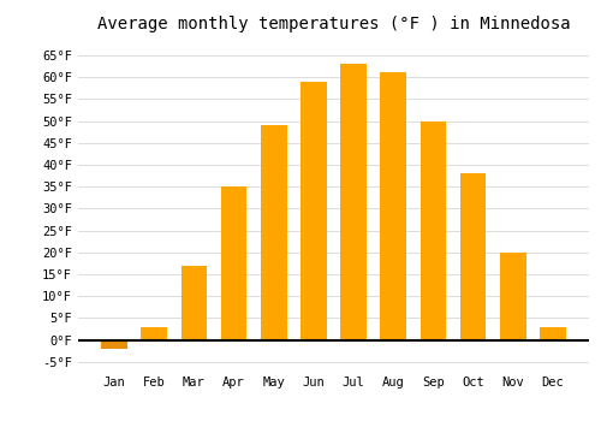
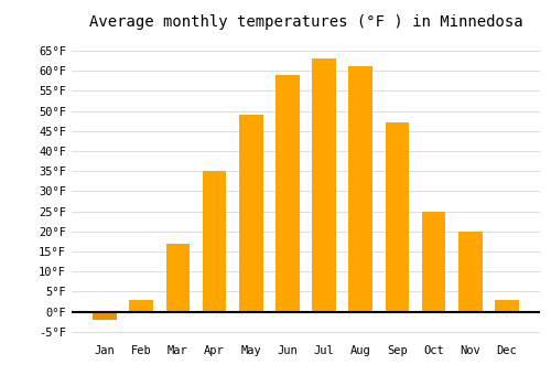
Sep: 50°F -> 47°F
Oct: 38°F -> 25°F
